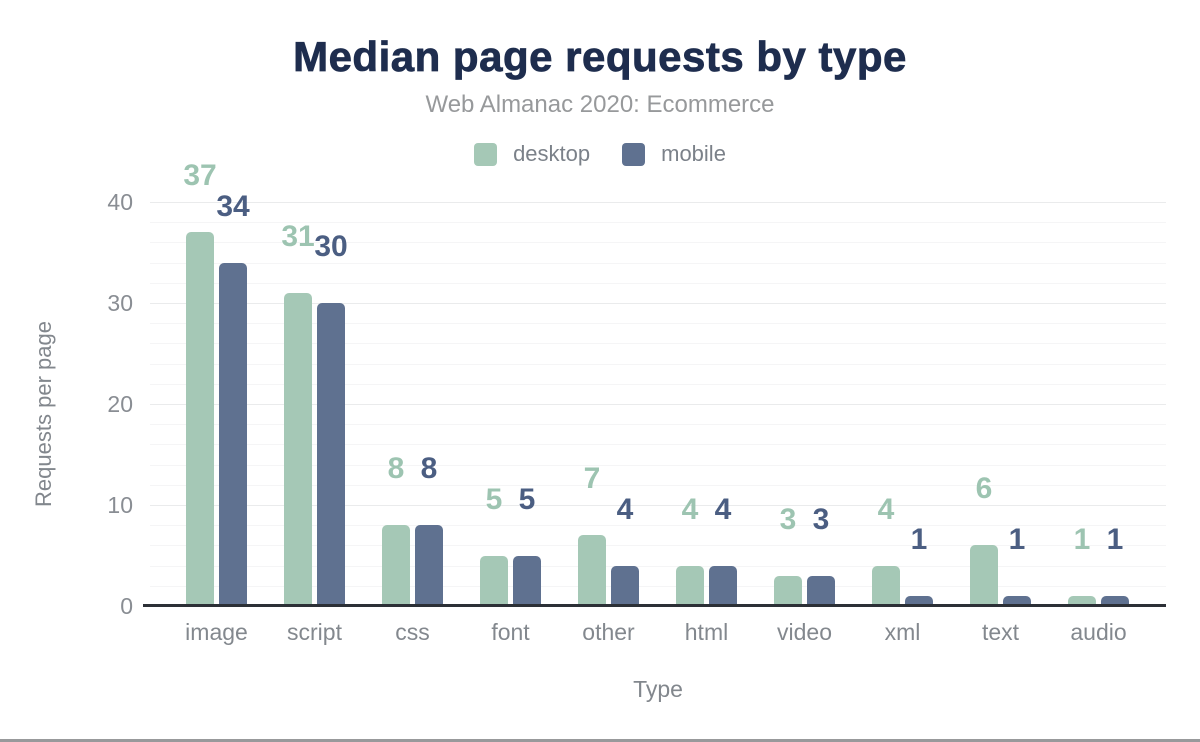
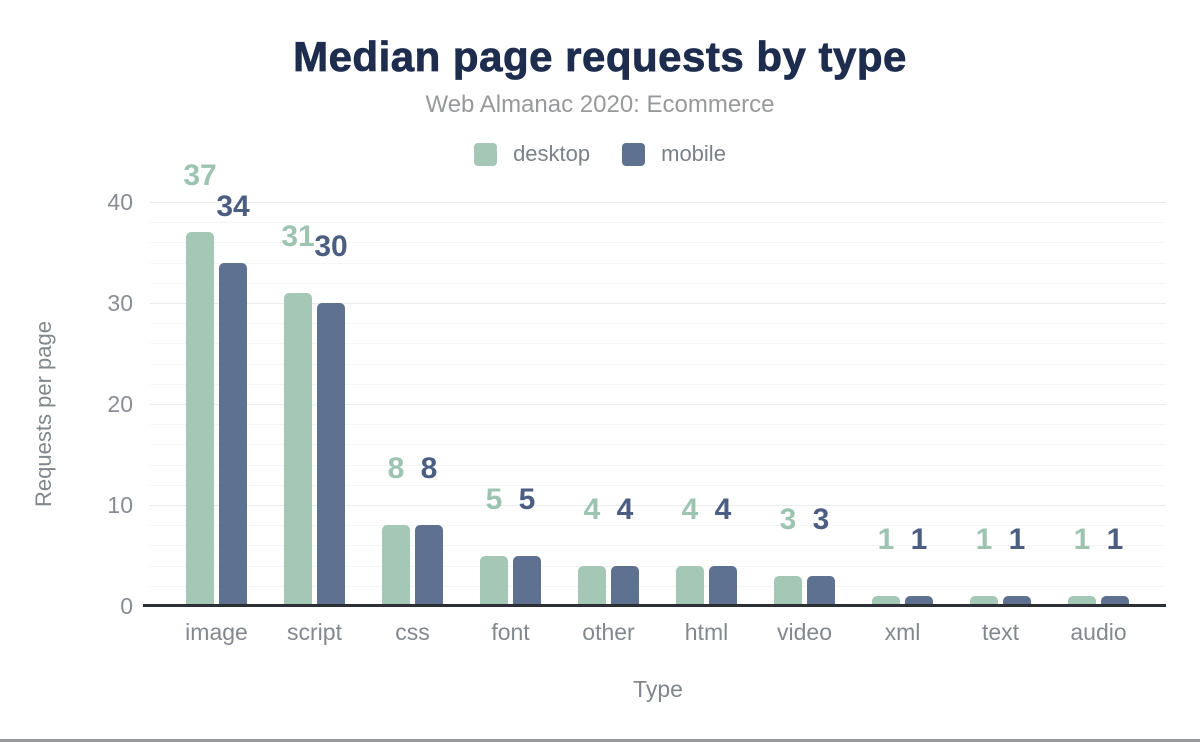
desktop/other: 7 -> 4
desktop/xml: 4 -> 1
desktop/text: 6 -> 1
